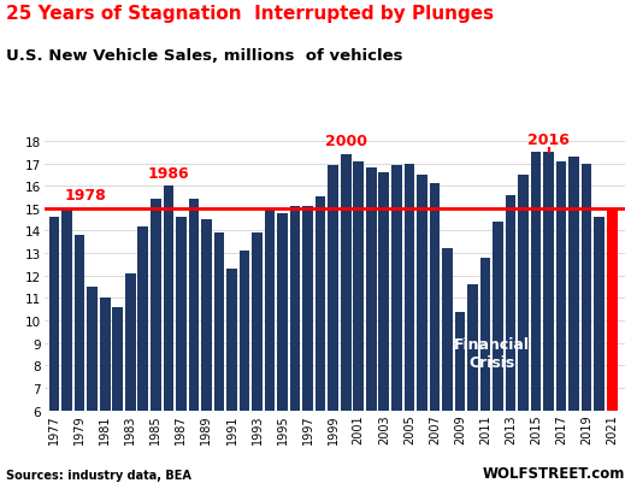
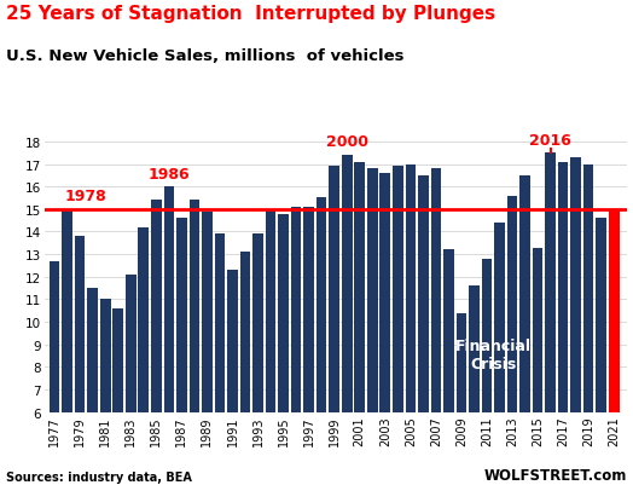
1977: 14.6 -> 12.7
1989: 14.5 -> 14.9
2007: 16.1 -> 16.8
2015: 17.5 -> 13.3
